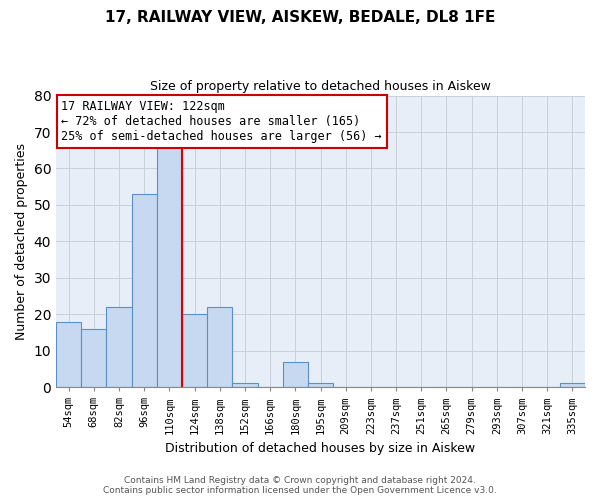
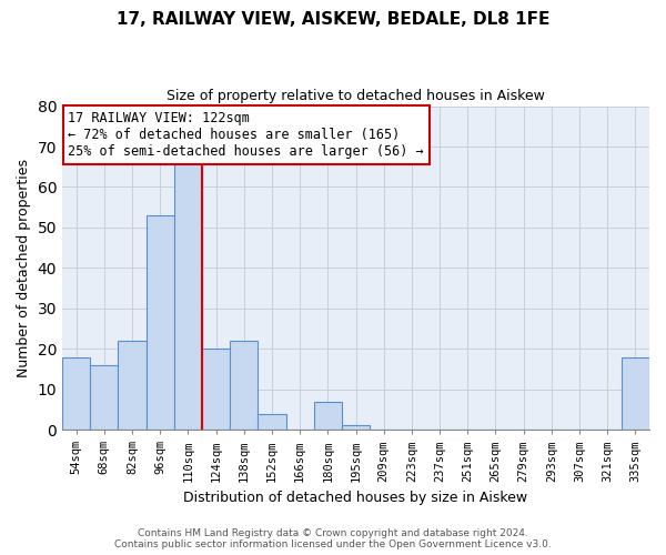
152sqm: 1 -> 4
335sqm: 1 -> 18
